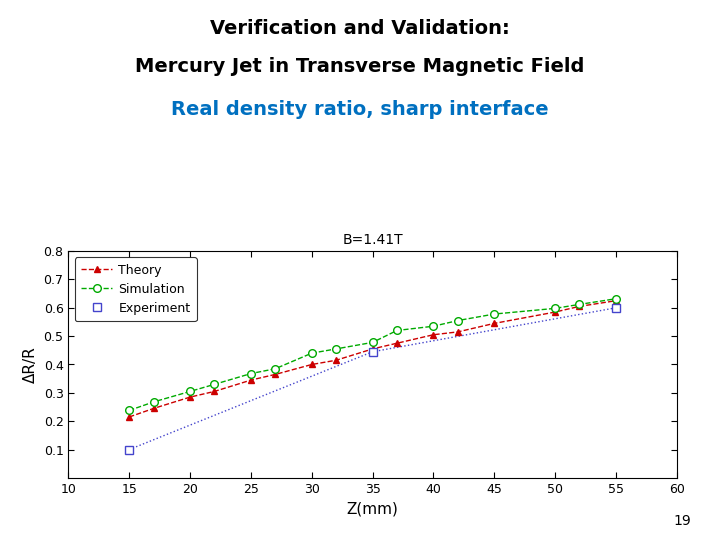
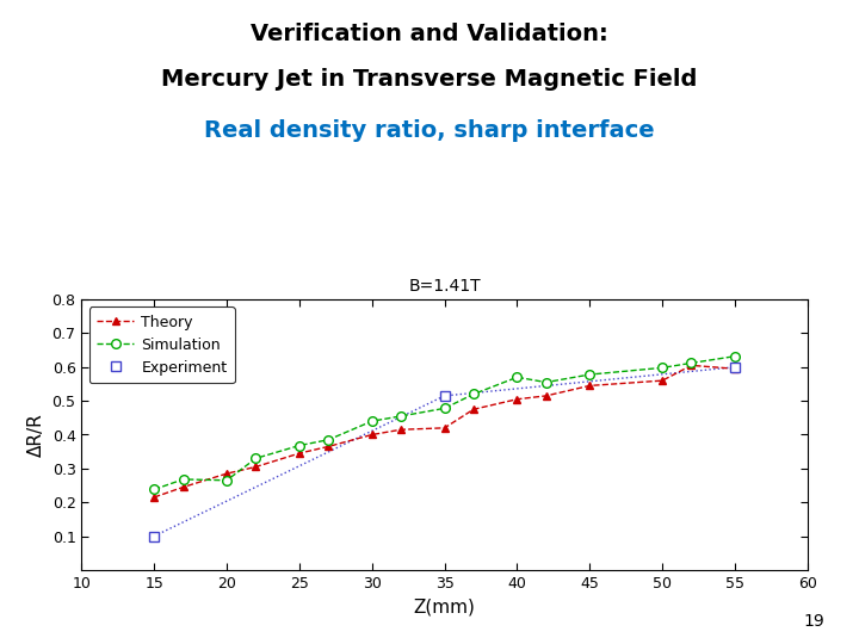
Simulation/20: 0.305 -> 0.265
Theory/35: 0.455 -> 0.420
Experiment/35: 0.445 -> 0.515
Simulation/40: 0.535 -> 0.570
Theory/50: 0.585 -> 0.560
Theory/55: 0.625 -> 0.595
